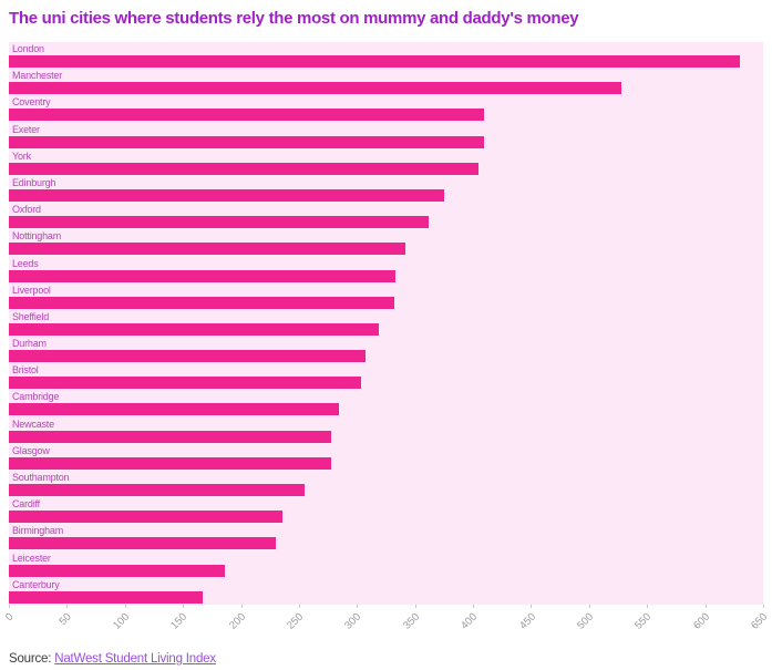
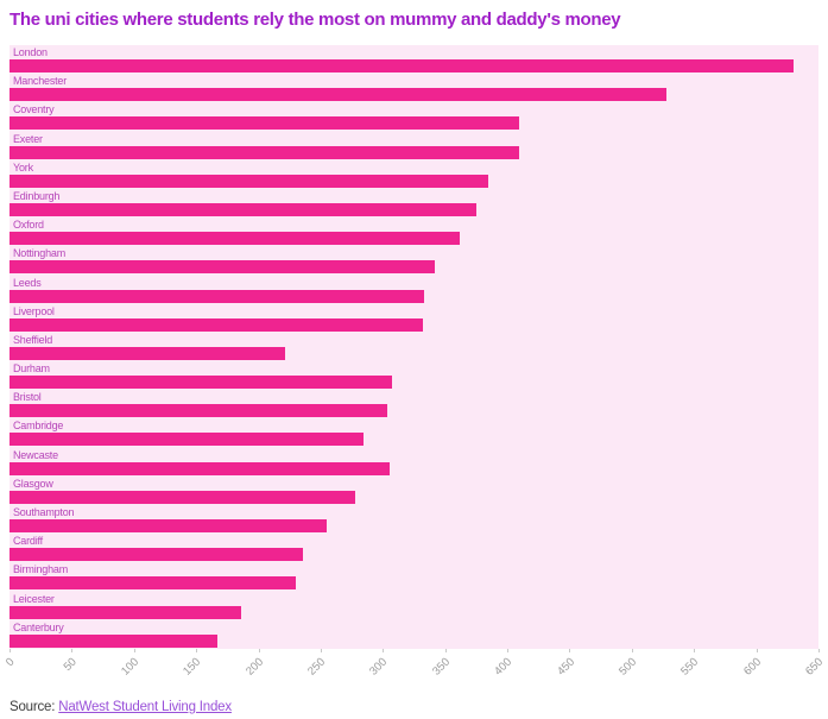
York: 405 -> 385
Sheffield: 319 -> 221
Newcaste: 278 -> 305
